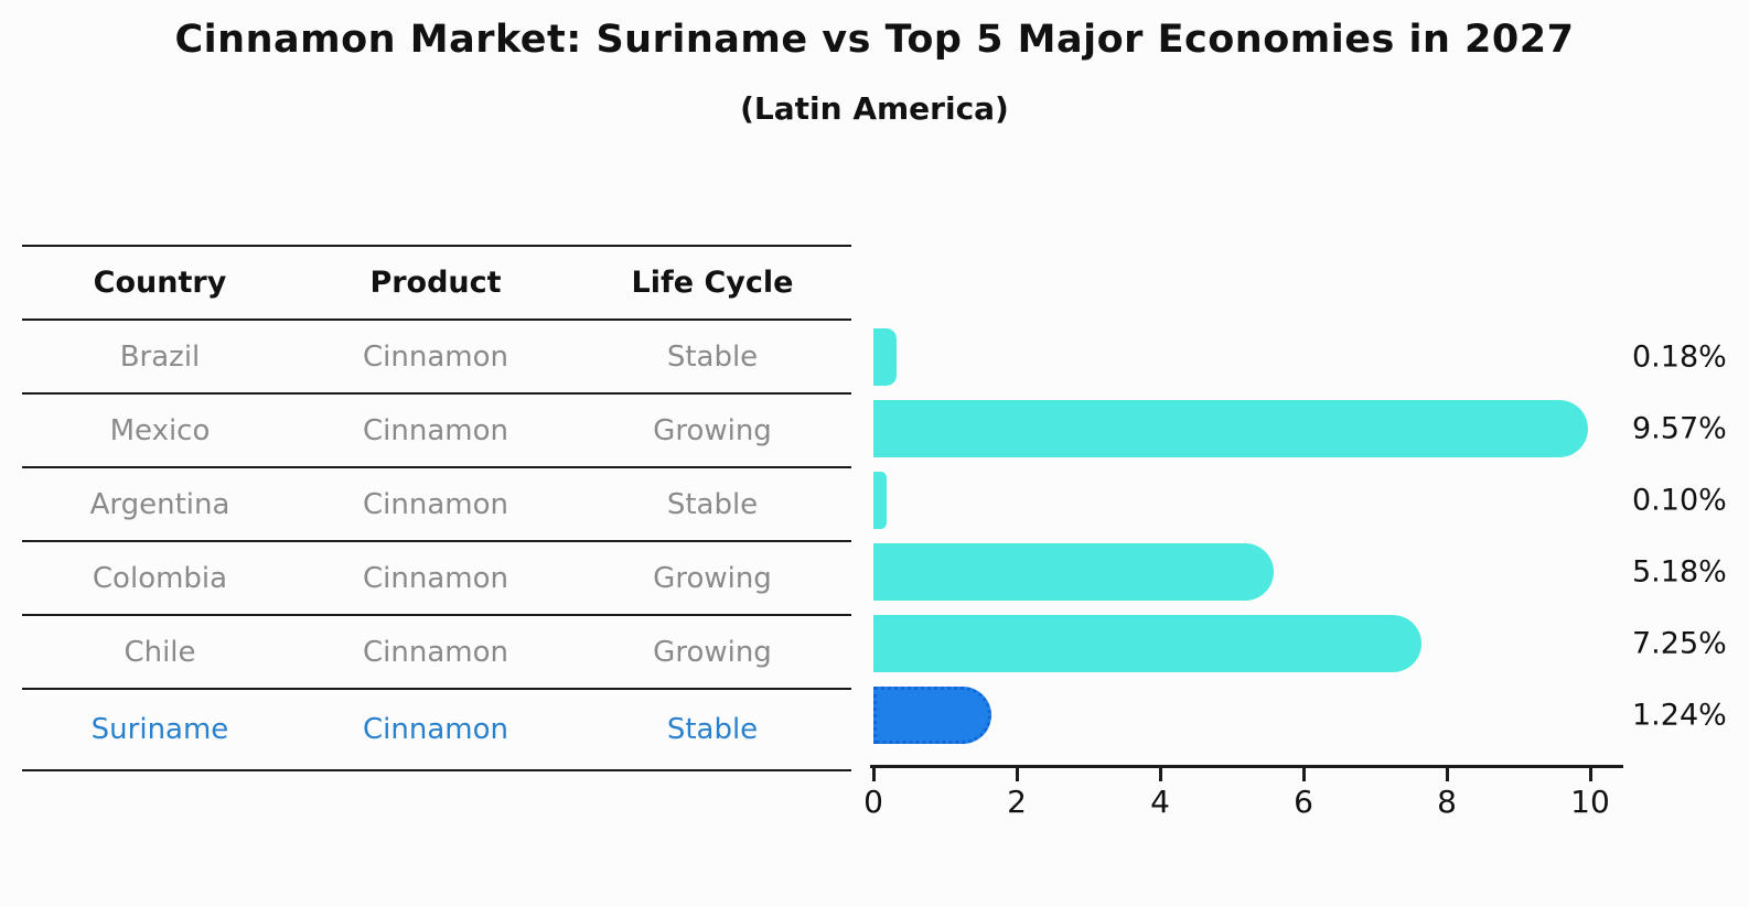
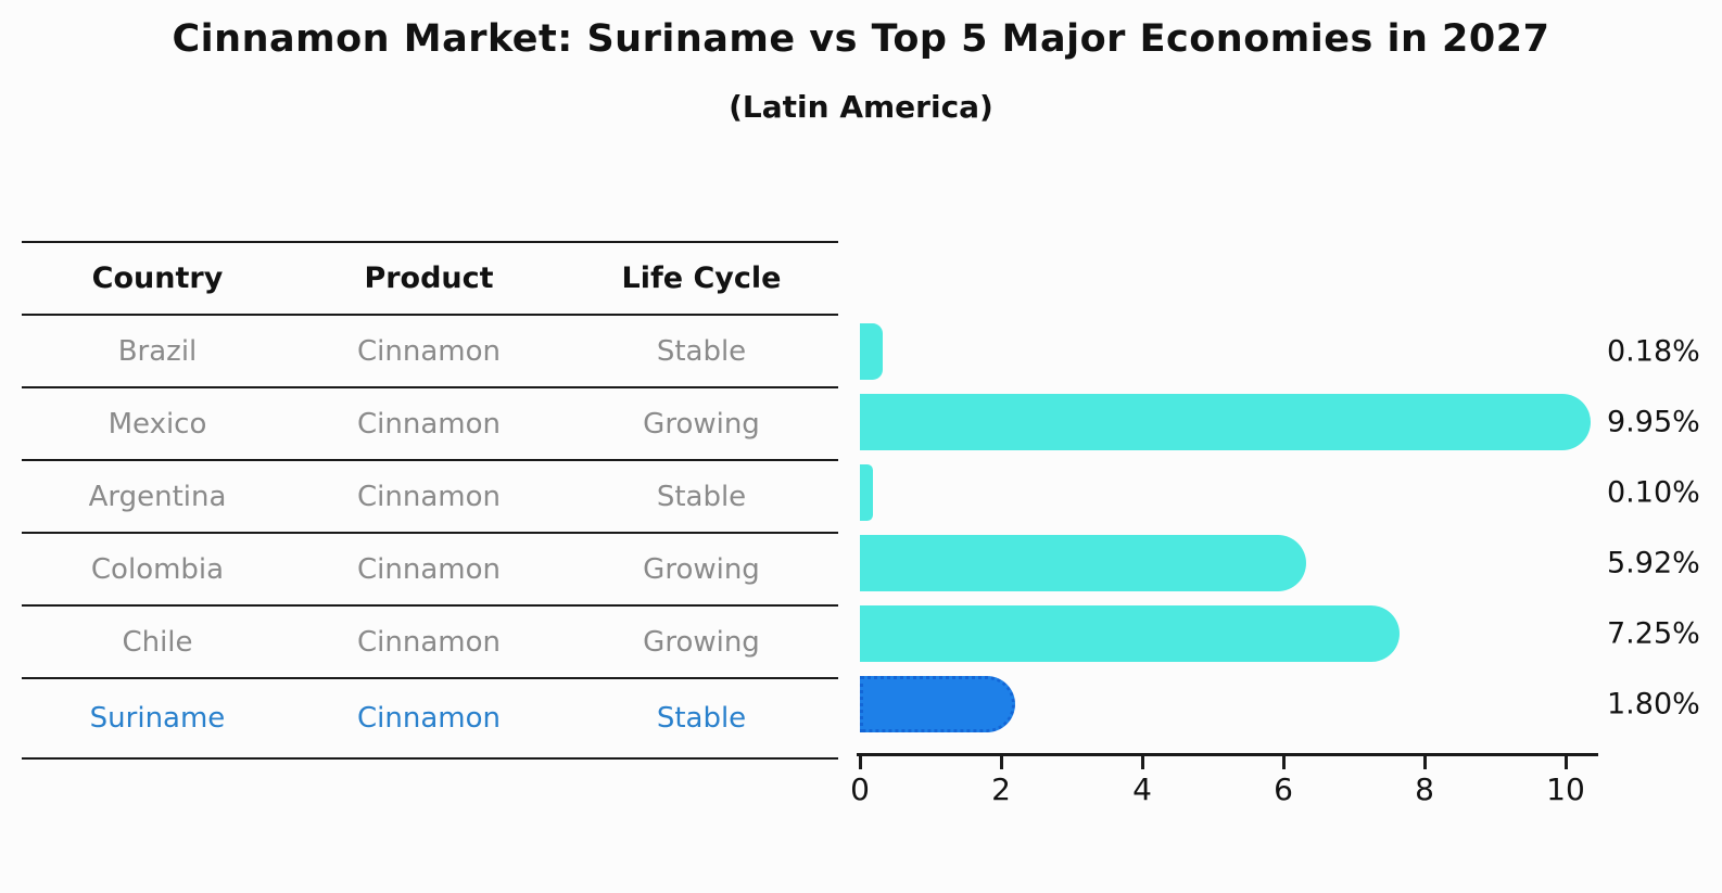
Mexico: 9.57% -> 9.95%
Colombia: 5.18% -> 5.92%
Suriname: 1.24% -> 1.80%
